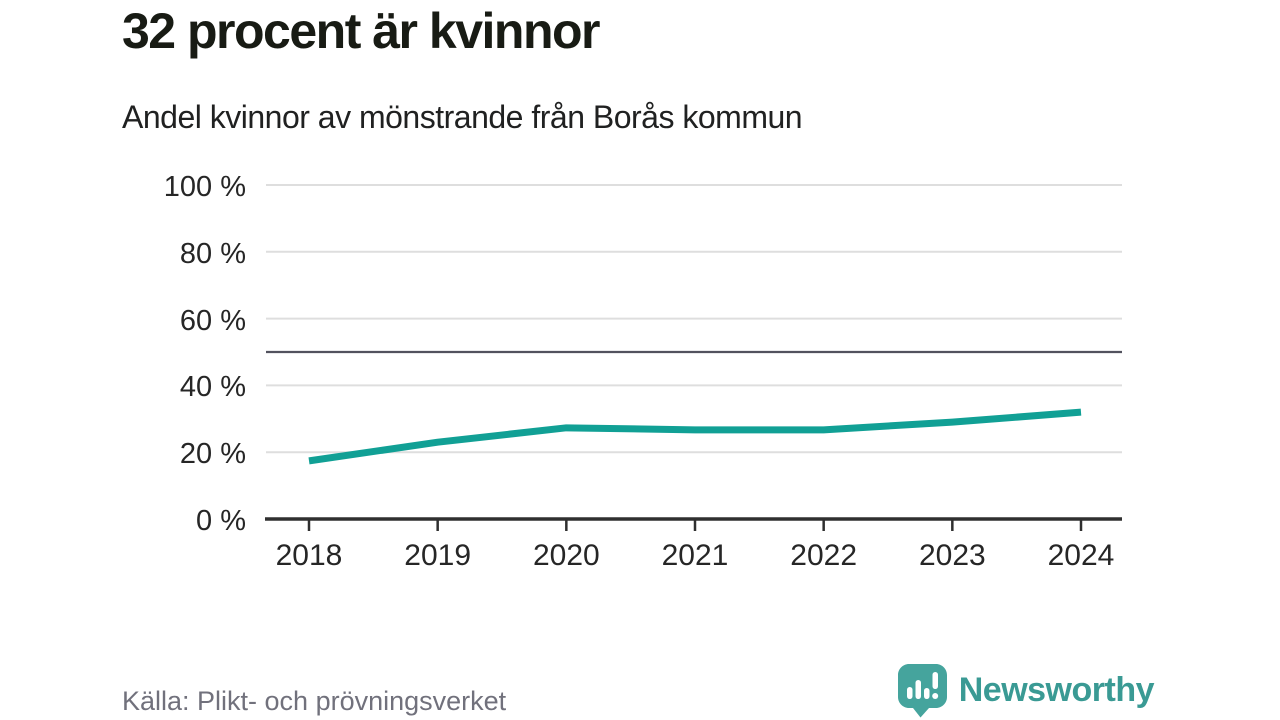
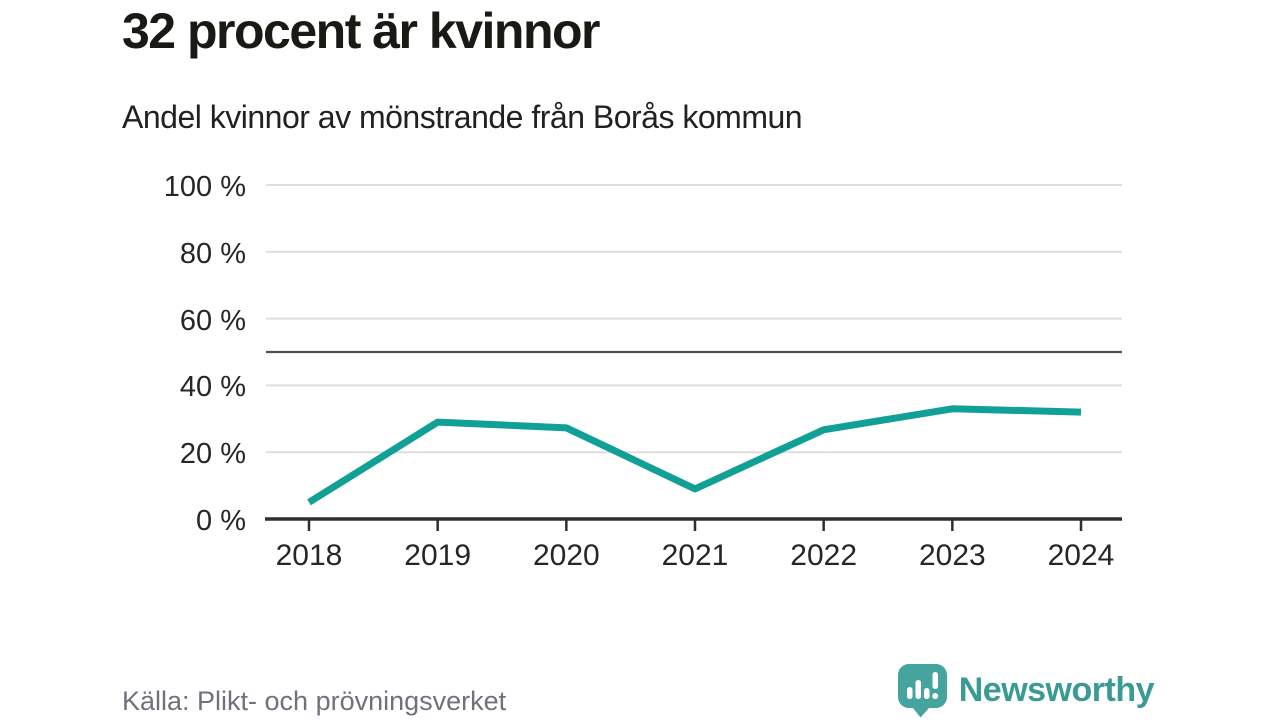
2018: 17% -> 5%
2019: 23% -> 29%
2021: 27% -> 9%
2023: 29% -> 33%
